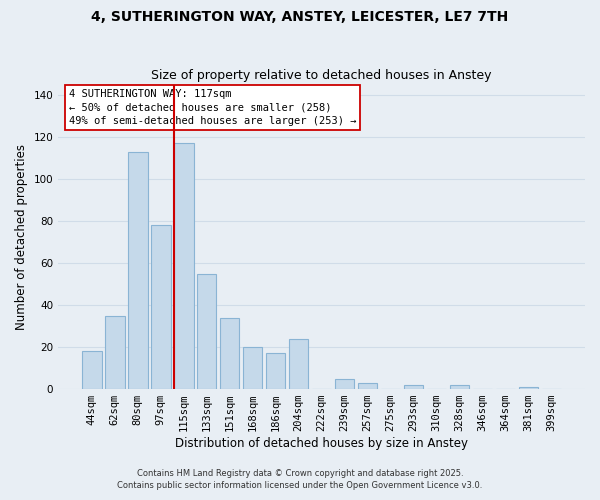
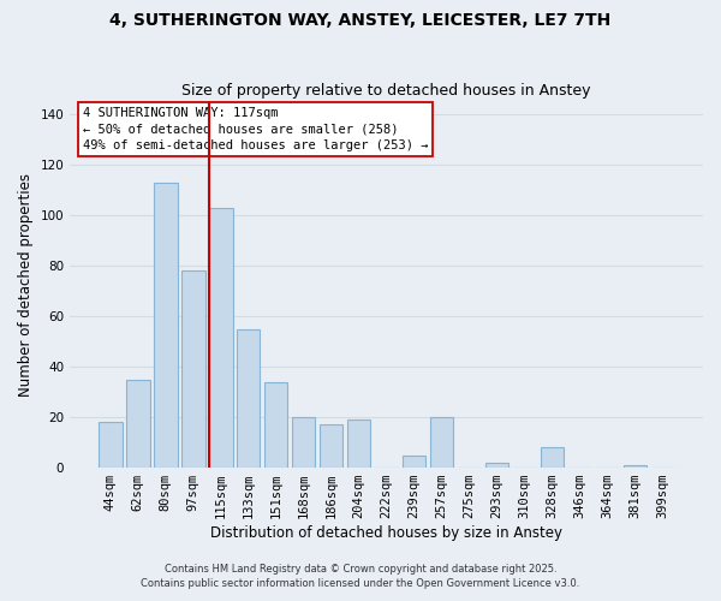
115sqm: 117 -> 103
204sqm: 24 -> 19
257sqm: 3 -> 20
328sqm: 2 -> 8
